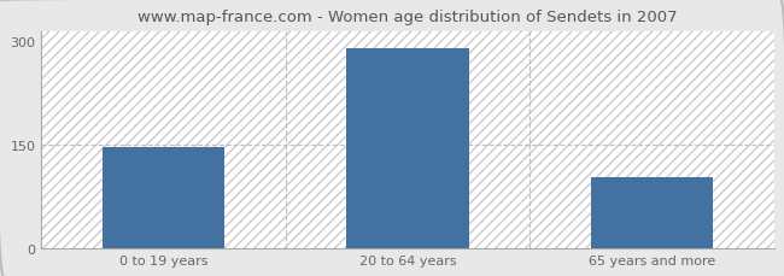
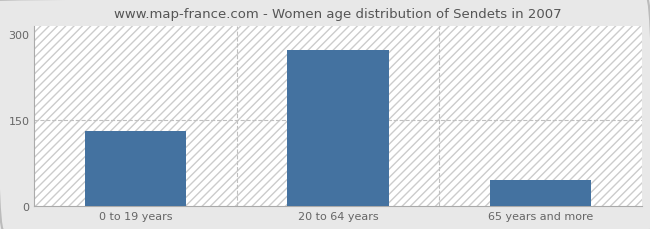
0 to 19 years: 146 -> 130
20 to 64 years: 290 -> 272
65 years and more: 102 -> 45
